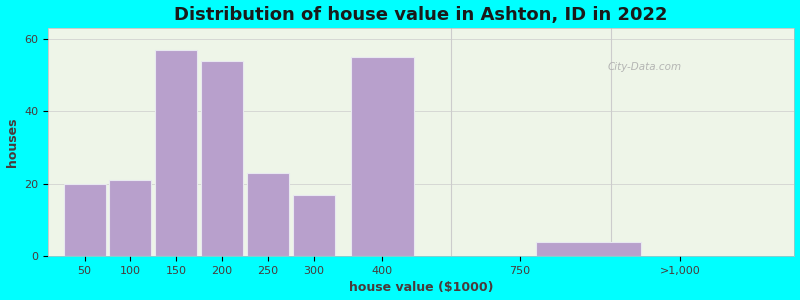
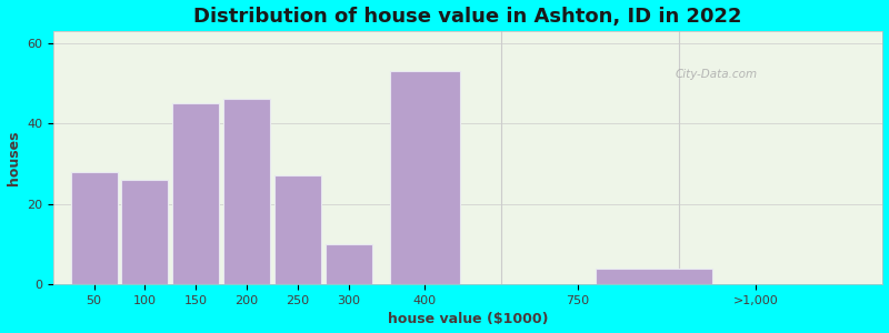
50: 20 -> 28
100: 21 -> 26
150: 57 -> 45
200: 54 -> 46
250: 23 -> 27
300: 17 -> 10
400: 55 -> 53
